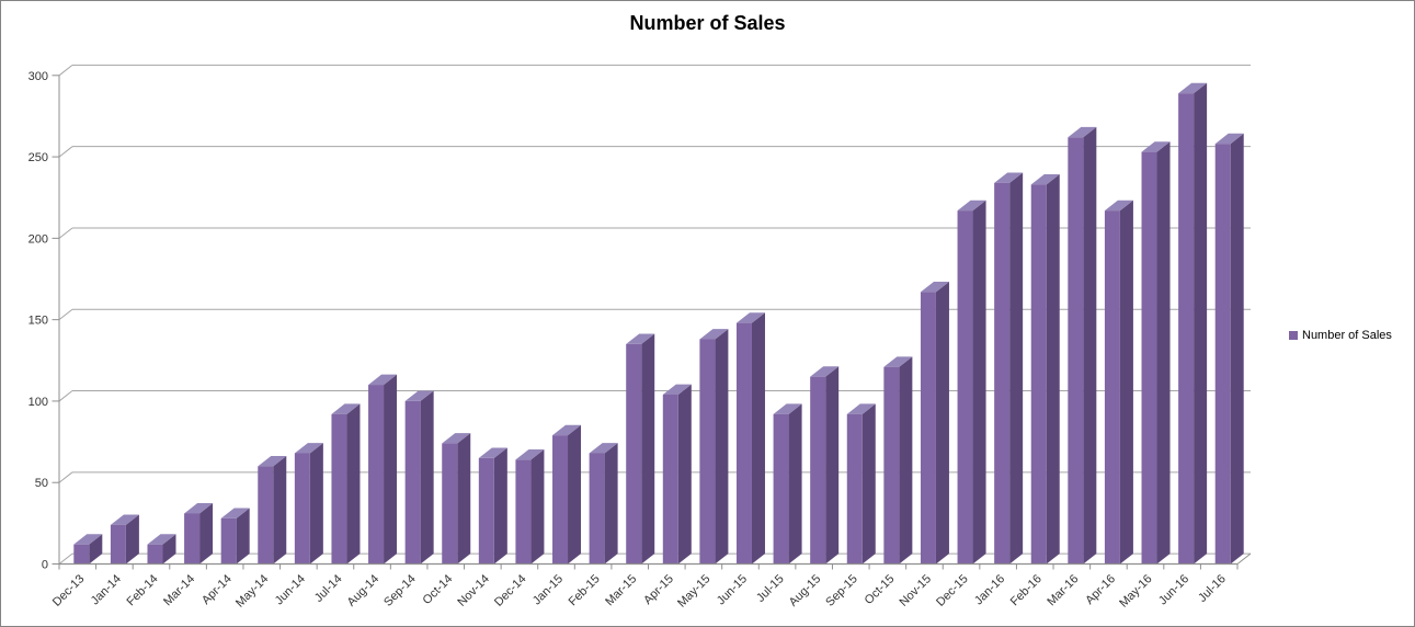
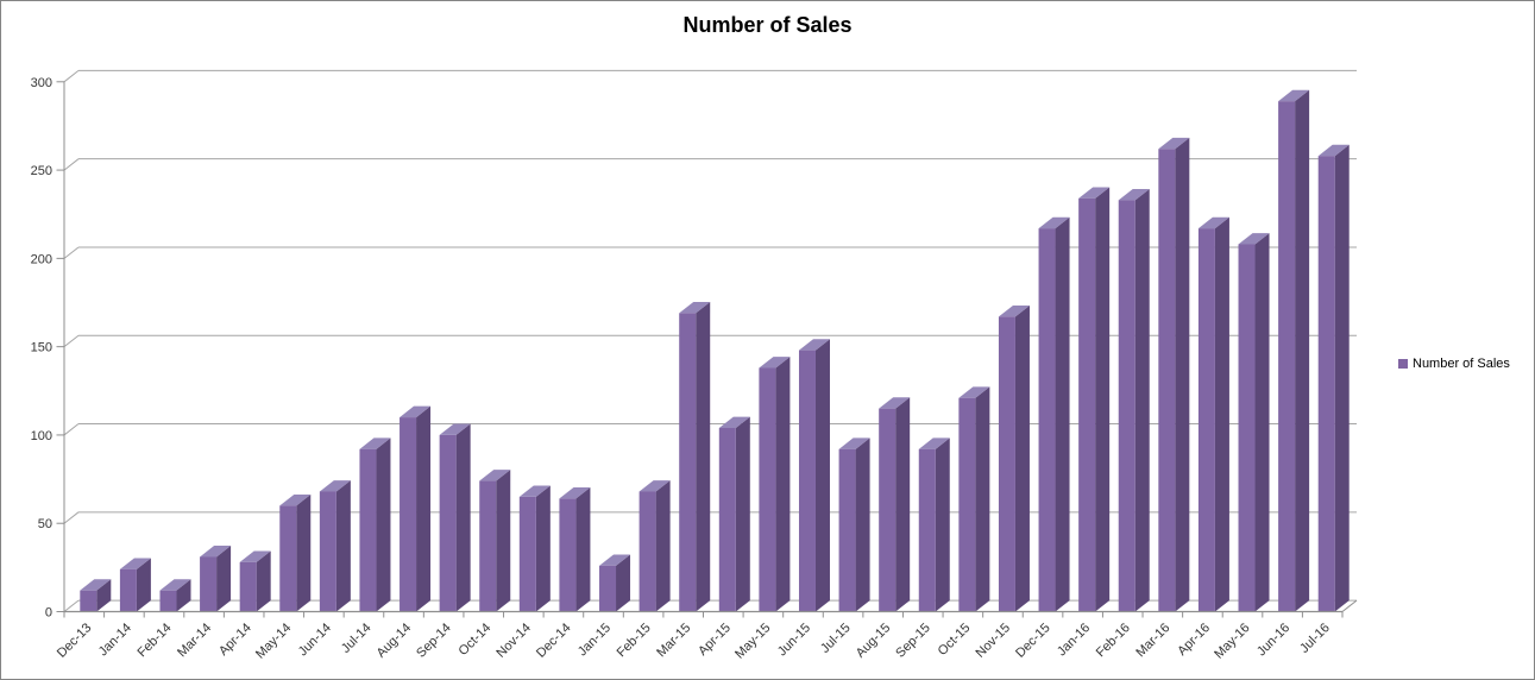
Jan-15: 79 -> 26
Mar-15: 135 -> 169
May-16: 253 -> 208
